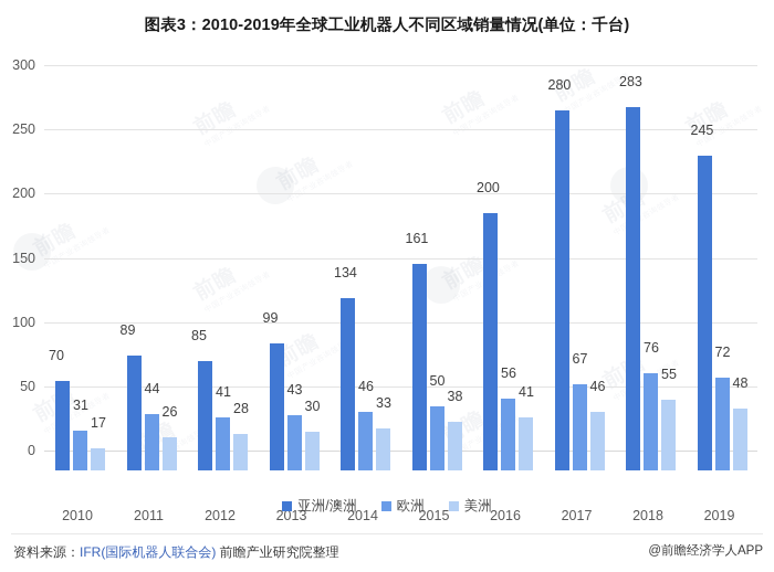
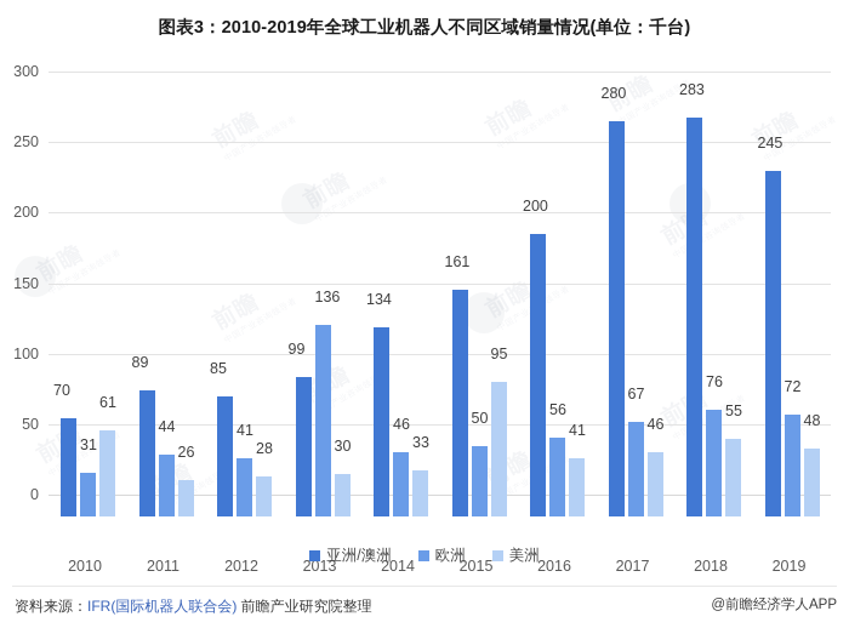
美洲/2010: 17 -> 61
欧洲/2013: 43 -> 136
美洲/2015: 38 -> 95
